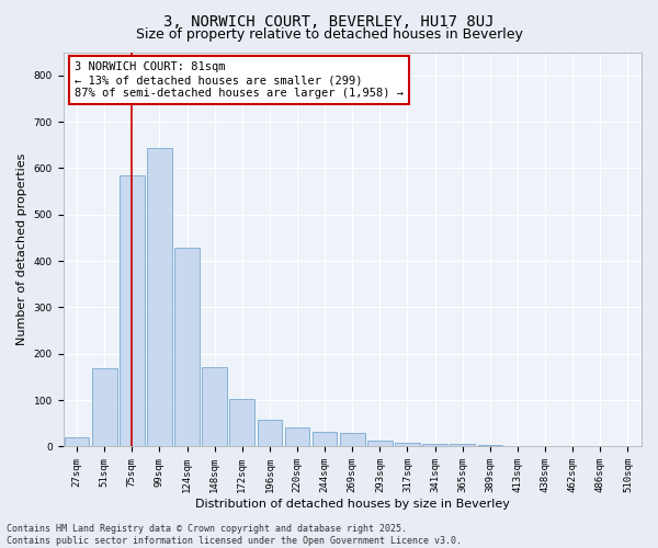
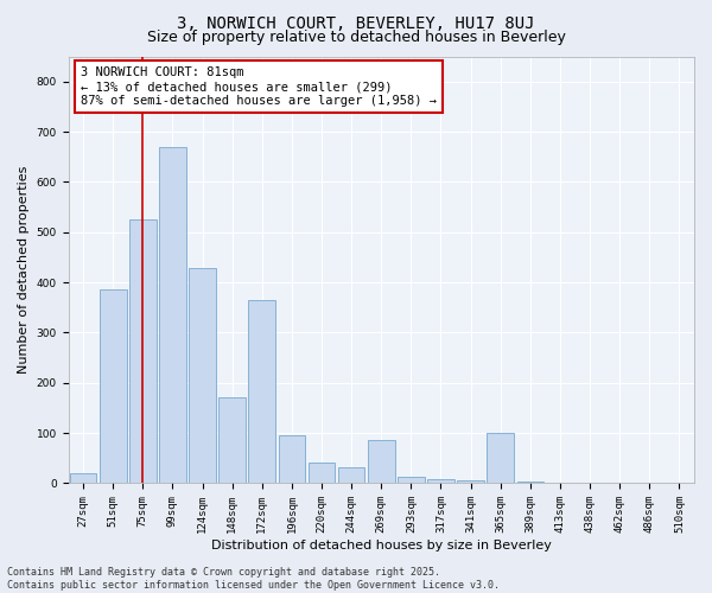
51sqm: 168 -> 385
75sqm: 585 -> 525
99sqm: 643 -> 670
172sqm: 102 -> 365
196sqm: 57 -> 95
269sqm: 30 -> 85
365sqm: 5 -> 100
